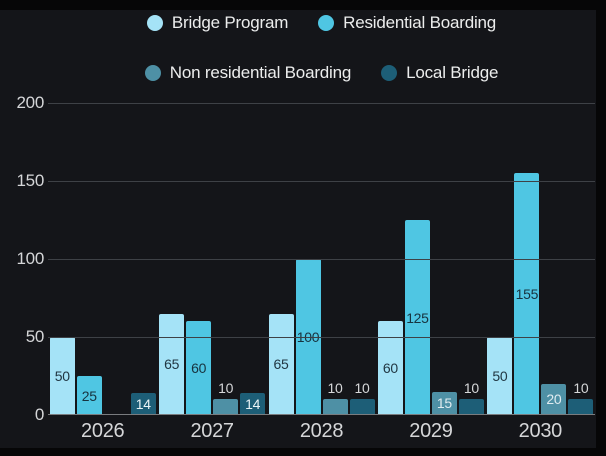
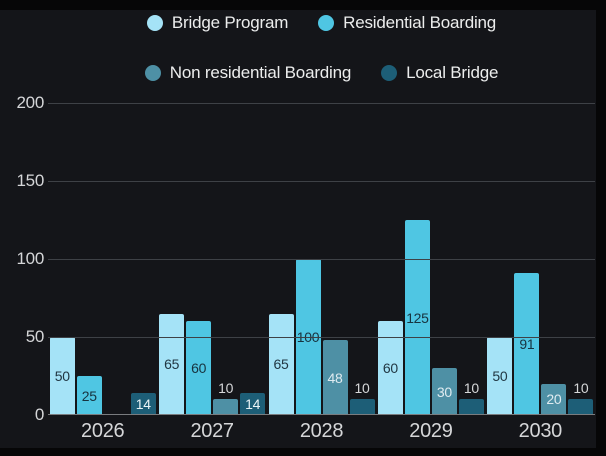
Non residential Boarding/2028: 10 -> 48
Non residential Boarding/2029: 15 -> 30
Residential Boarding/2030: 155 -> 91
